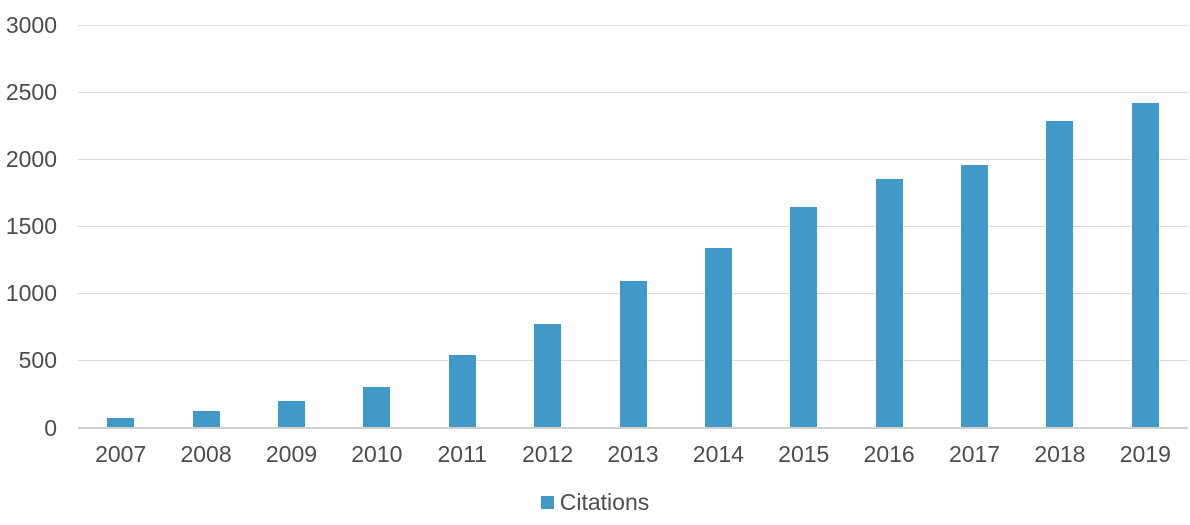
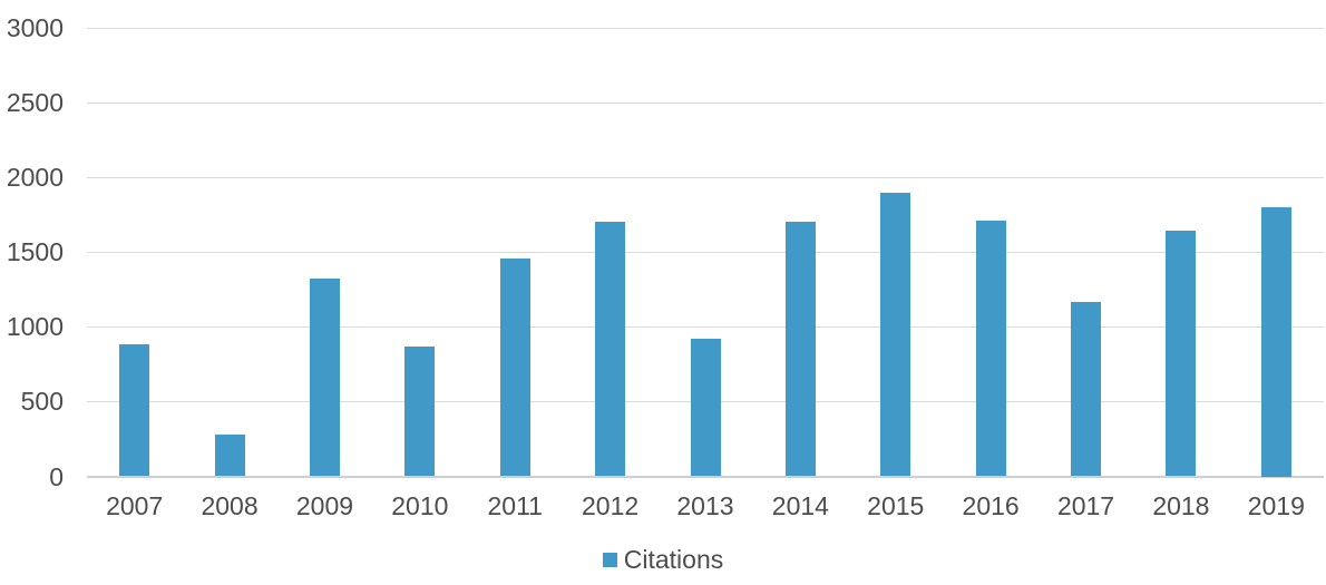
2007: 70 -> 880
2008: 120 -> 280
2009: 200 -> 1320
2010: 300 -> 870
2011: 540 -> 1460
2012: 780 -> 1700
2013: 1100 -> 920
2014: 1340 -> 1700
2015: 1640 -> 1900
2016: 1850 -> 1710
2017: 1960 -> 1170
2018: 2280 -> 1640
2019: 2420 -> 1800
